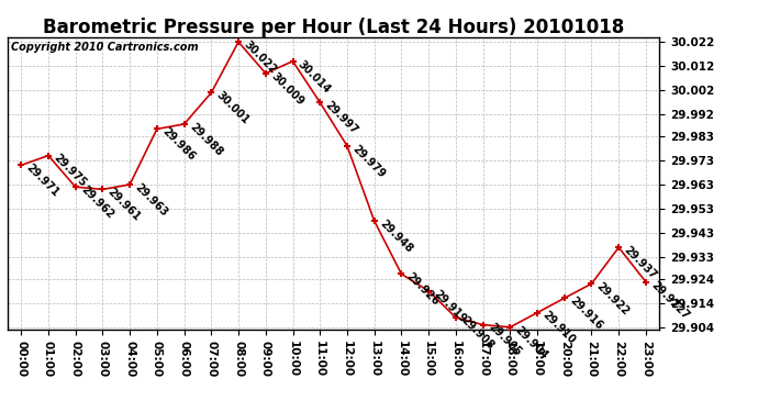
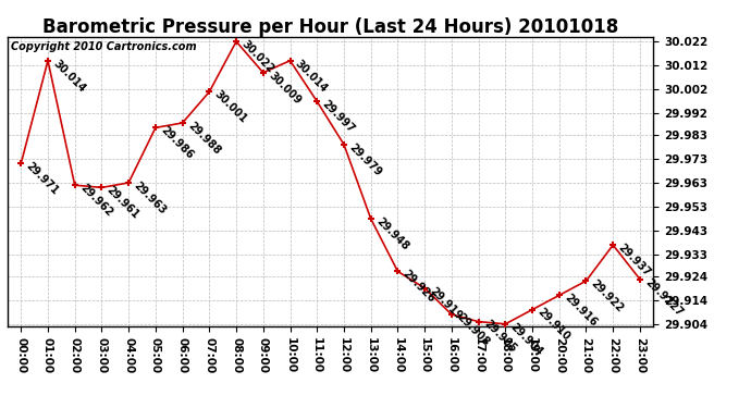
01:00: 29.975 -> 30.014
